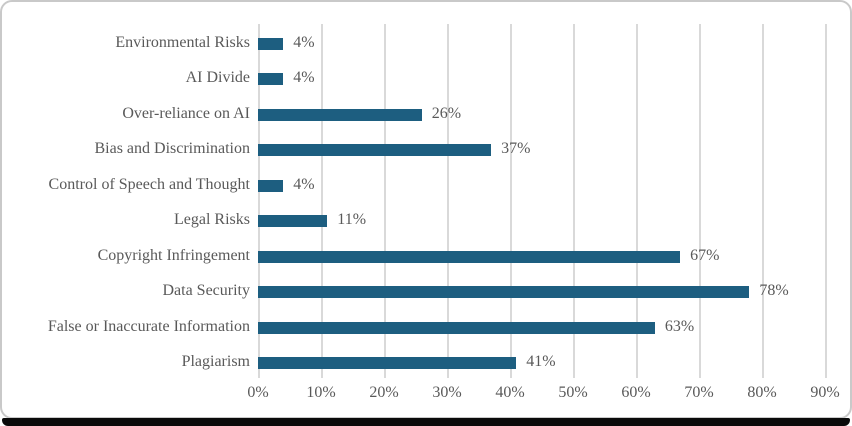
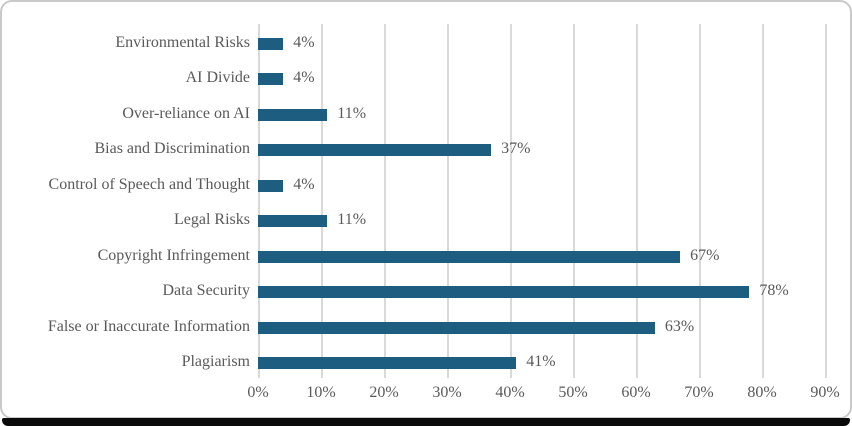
Over-reliance on AI: 26% -> 11%
